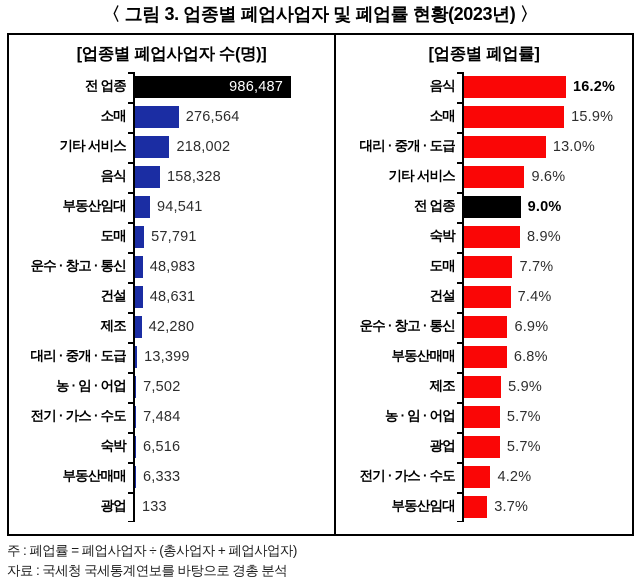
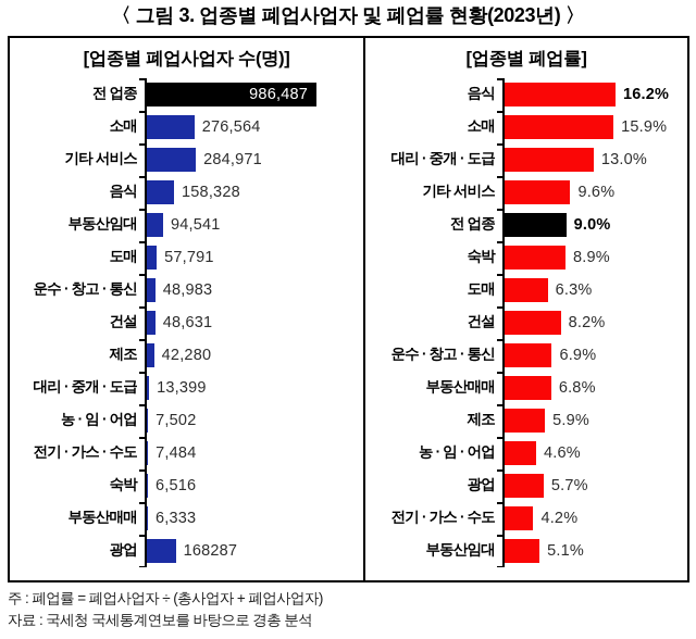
[업종별 폐업사업자 수(명)]/기타 서비스: 218,002 -> 284,971
[업종별 폐업사업자 수(명)]/광업: 133 -> 168287
[업종별 폐업률]/도매: 7.7% -> 6.3%
[업종별 폐업률]/건설: 7.4% -> 8.2%
[업종별 폐업률]/농 · 임 · 어업: 5.7% -> 4.6%
[업종별 폐업률]/부동산임대: 3.7% -> 5.1%
